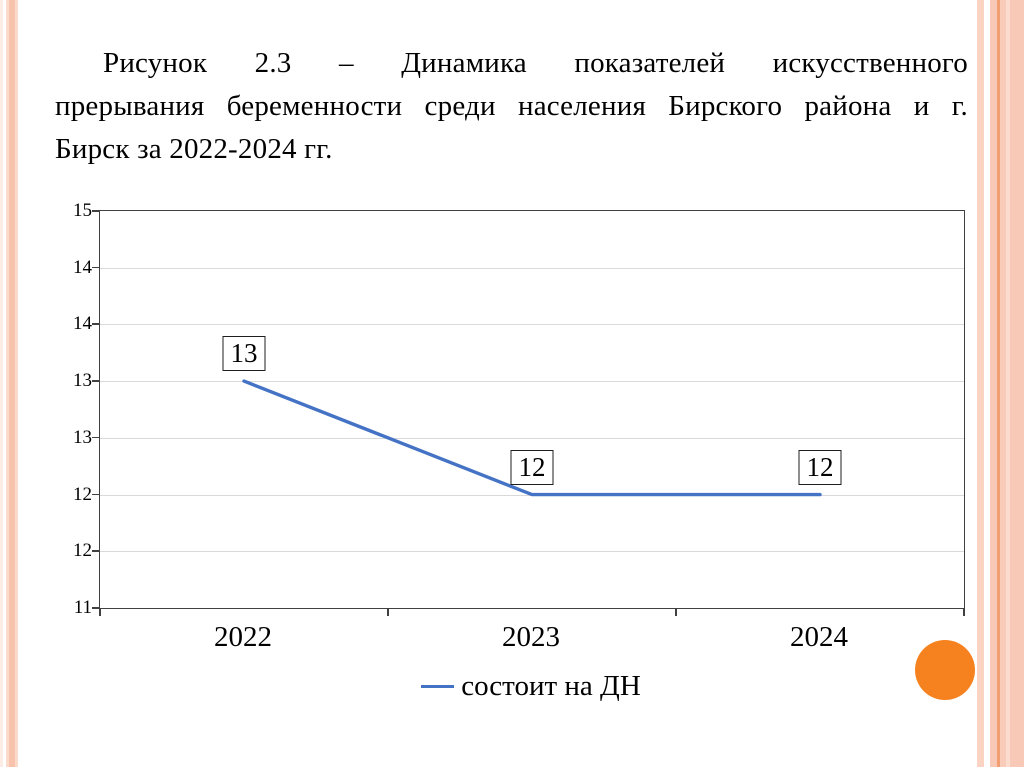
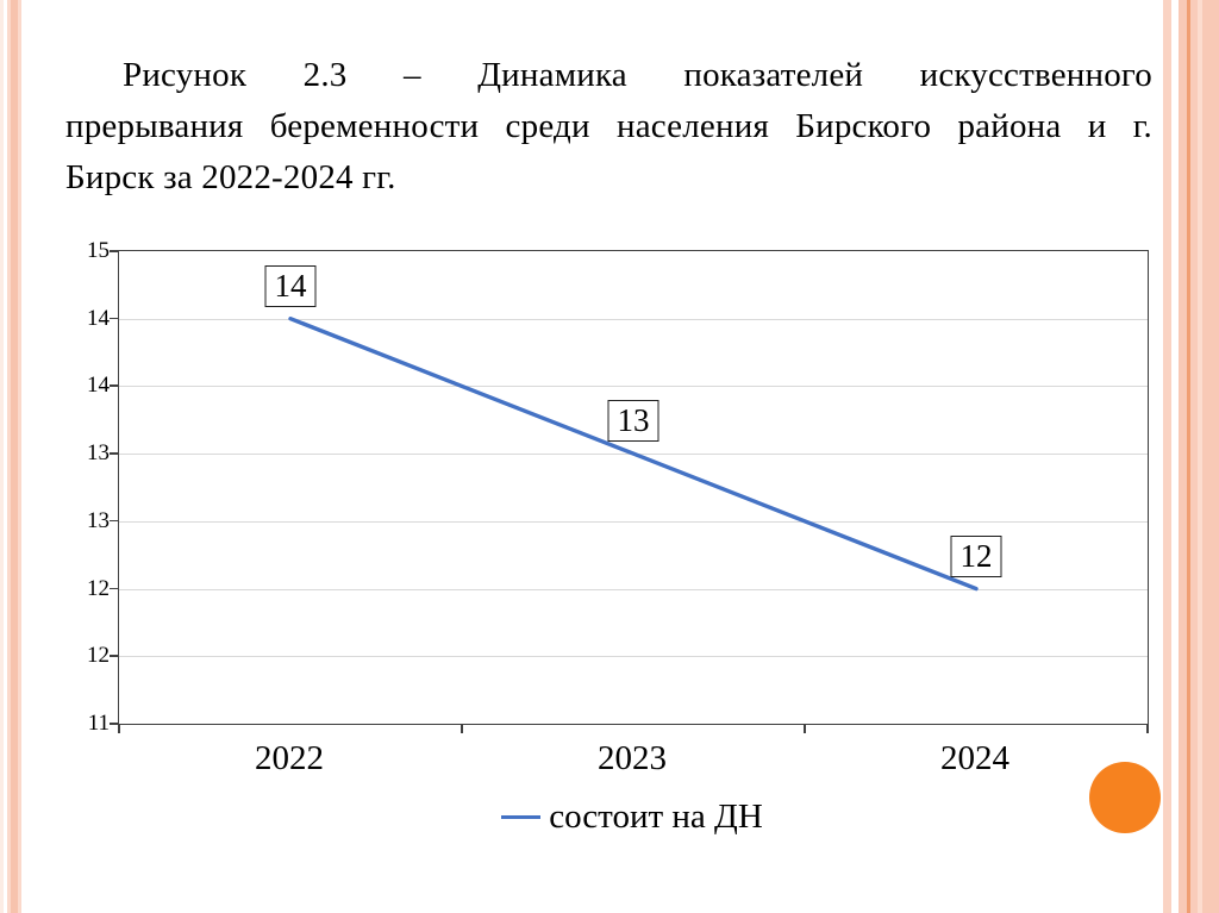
2022: 13 -> 14
2023: 12 -> 13
